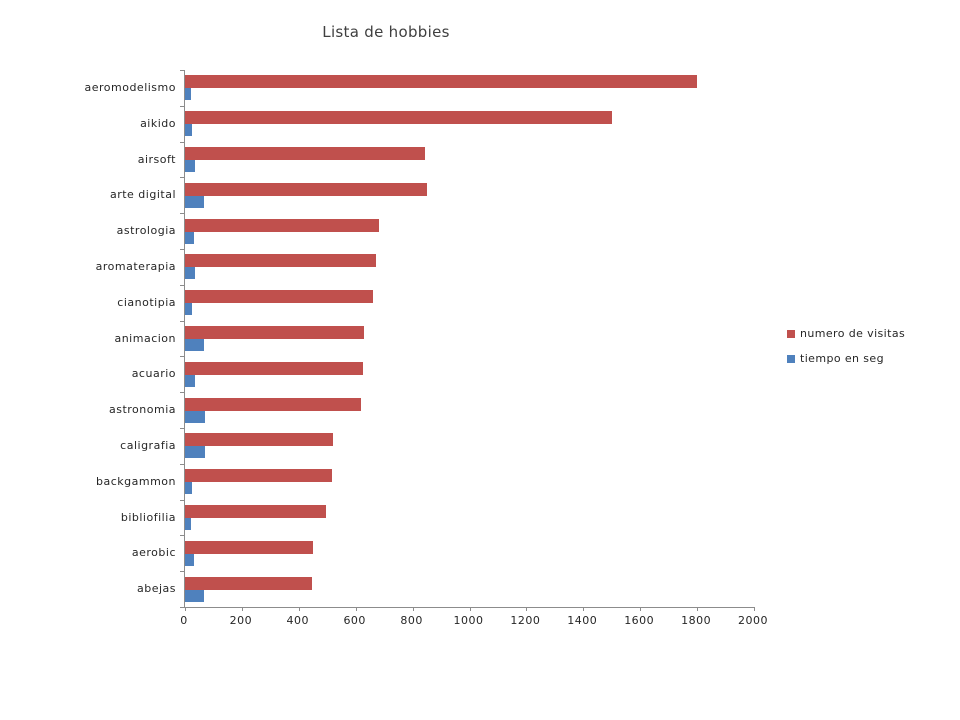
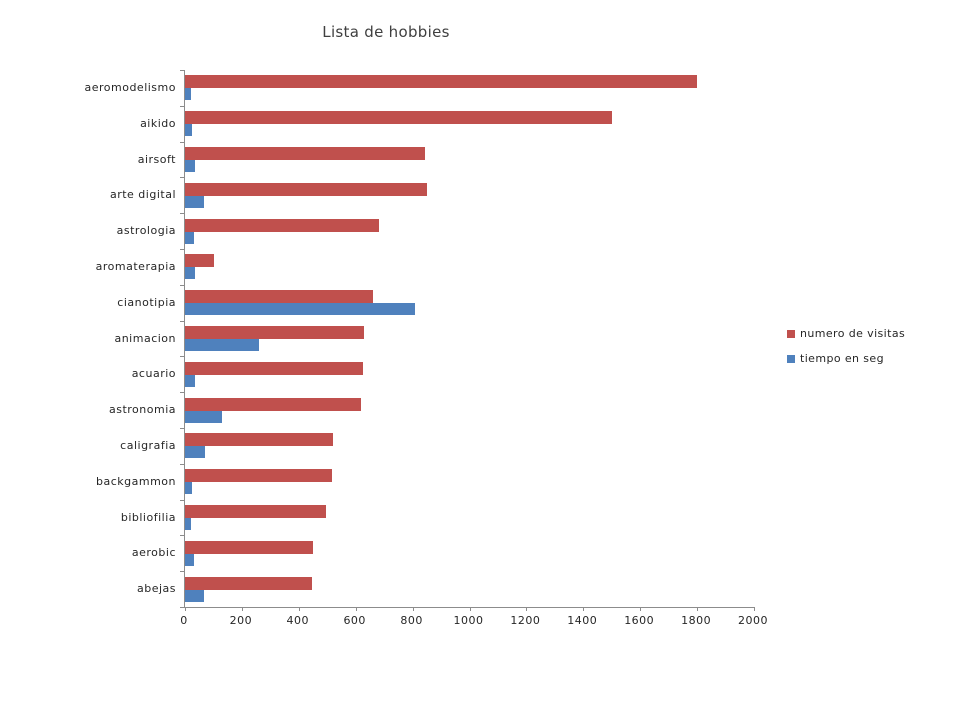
numero de visitas/aromaterapia: 670 -> 100
tiempo en seg/cianotipia: 20 -> 810
tiempo en seg/animacion: 60 -> 260
tiempo en seg/astronomia: 70 -> 130
